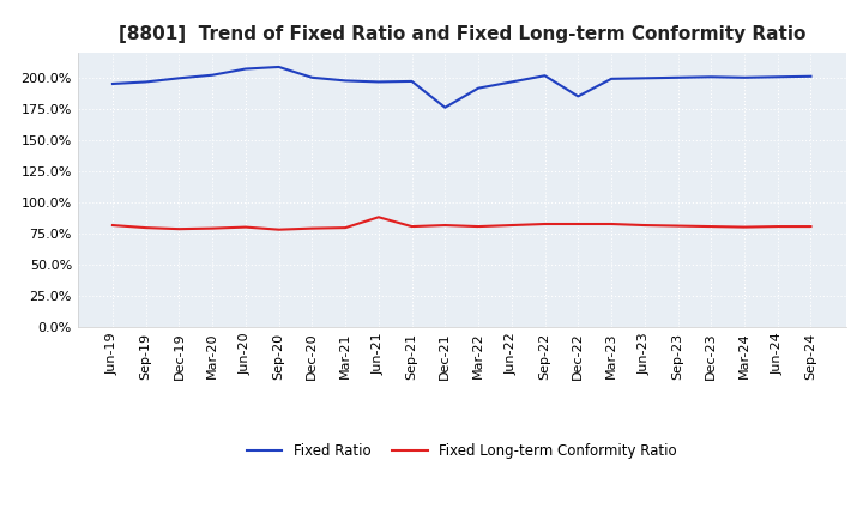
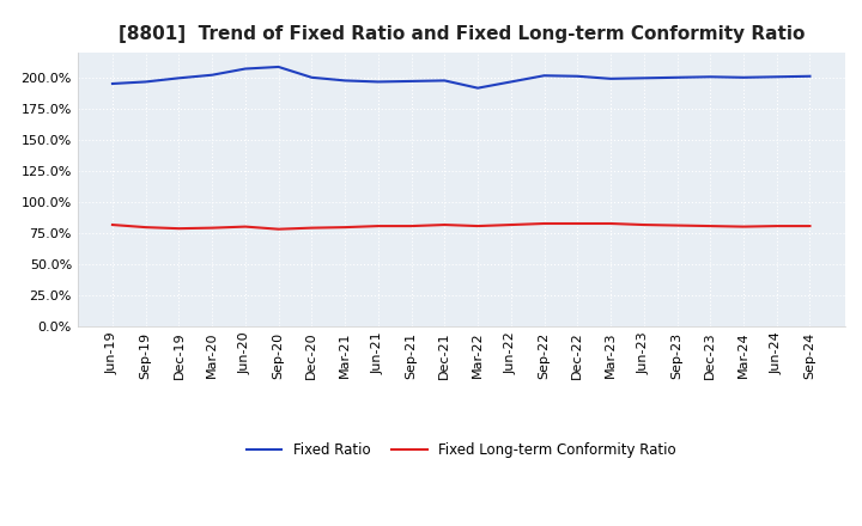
Fixed Long-term Conformity Ratio/Jun-21: 88% -> 80%
Fixed Ratio/Dec-21: 176% -> 198%
Fixed Ratio/Dec-22: 185% -> 201%
